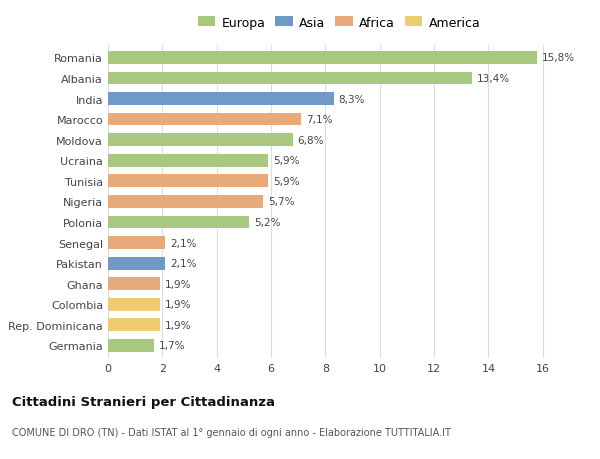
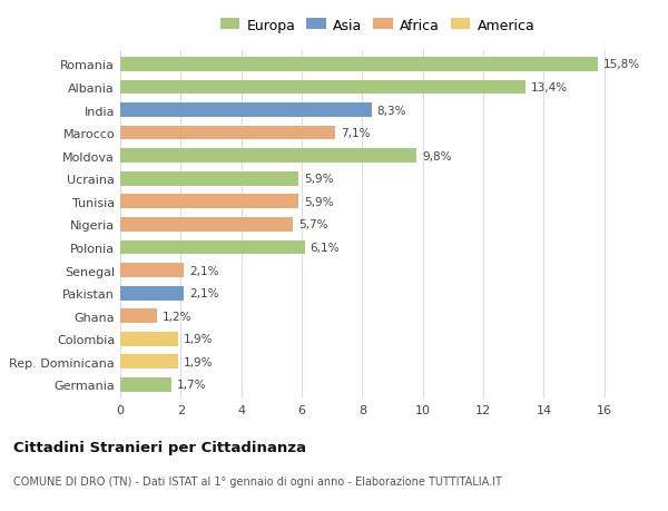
Moldova: 6,8% -> 9,8%
Polonia: 5,2% -> 6,1%
Ghana: 1,9% -> 1,2%
